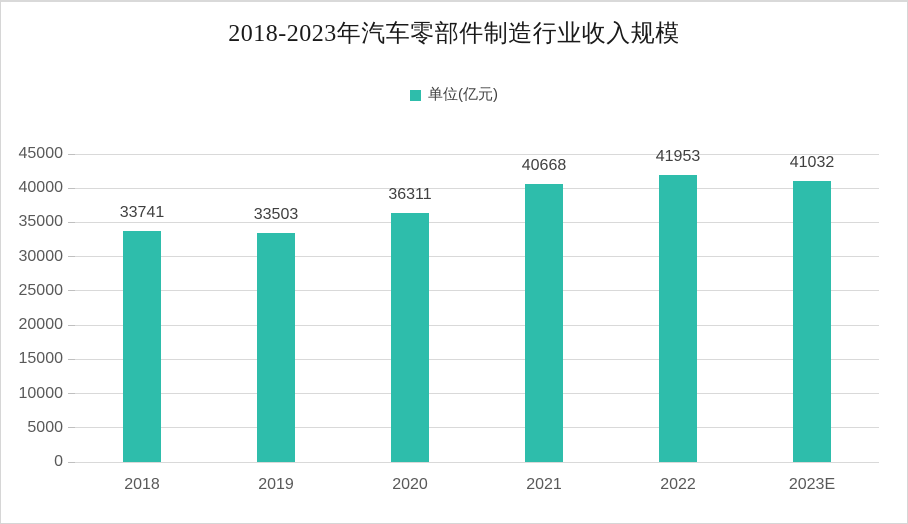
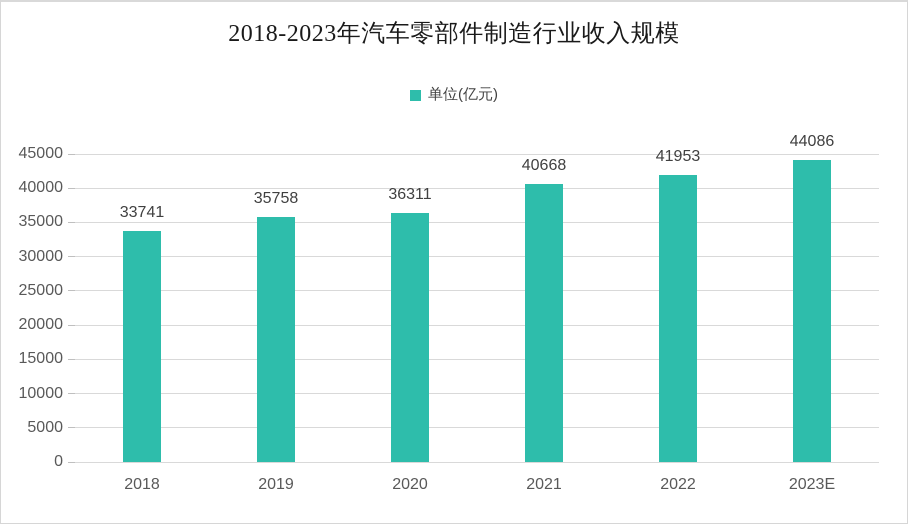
2019: 33503 -> 35758
2023E: 41032 -> 44086
